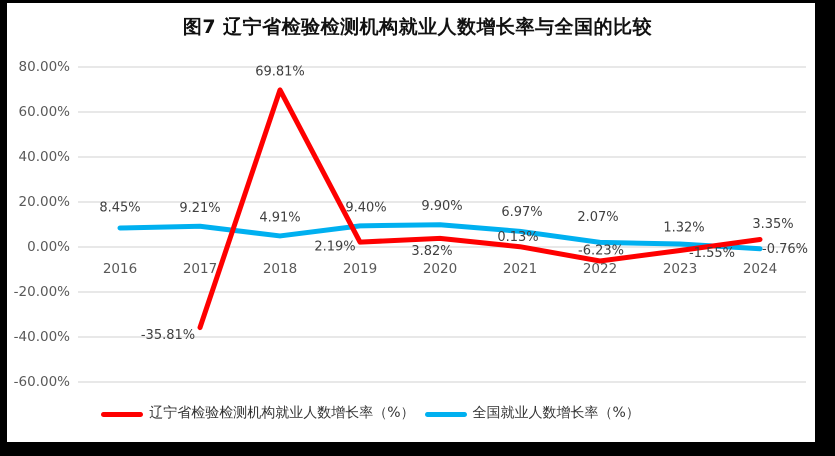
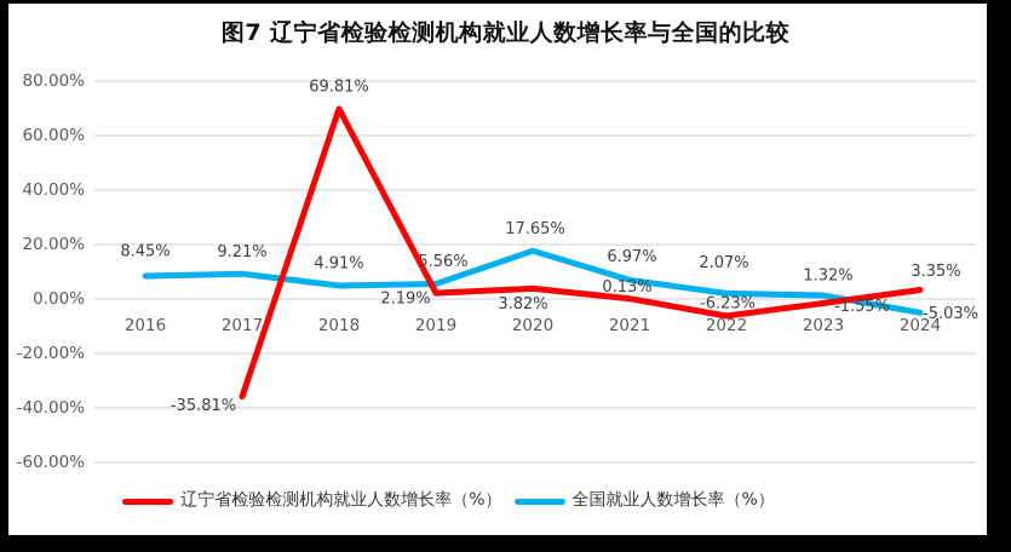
全国就业人数增长率（%）/2019: 9.40% -> 5.56%
全国就业人数增长率（%）/2020: 9.90% -> 17.65%
全国就业人数增长率（%）/2024: -0.76% -> -5.03%
